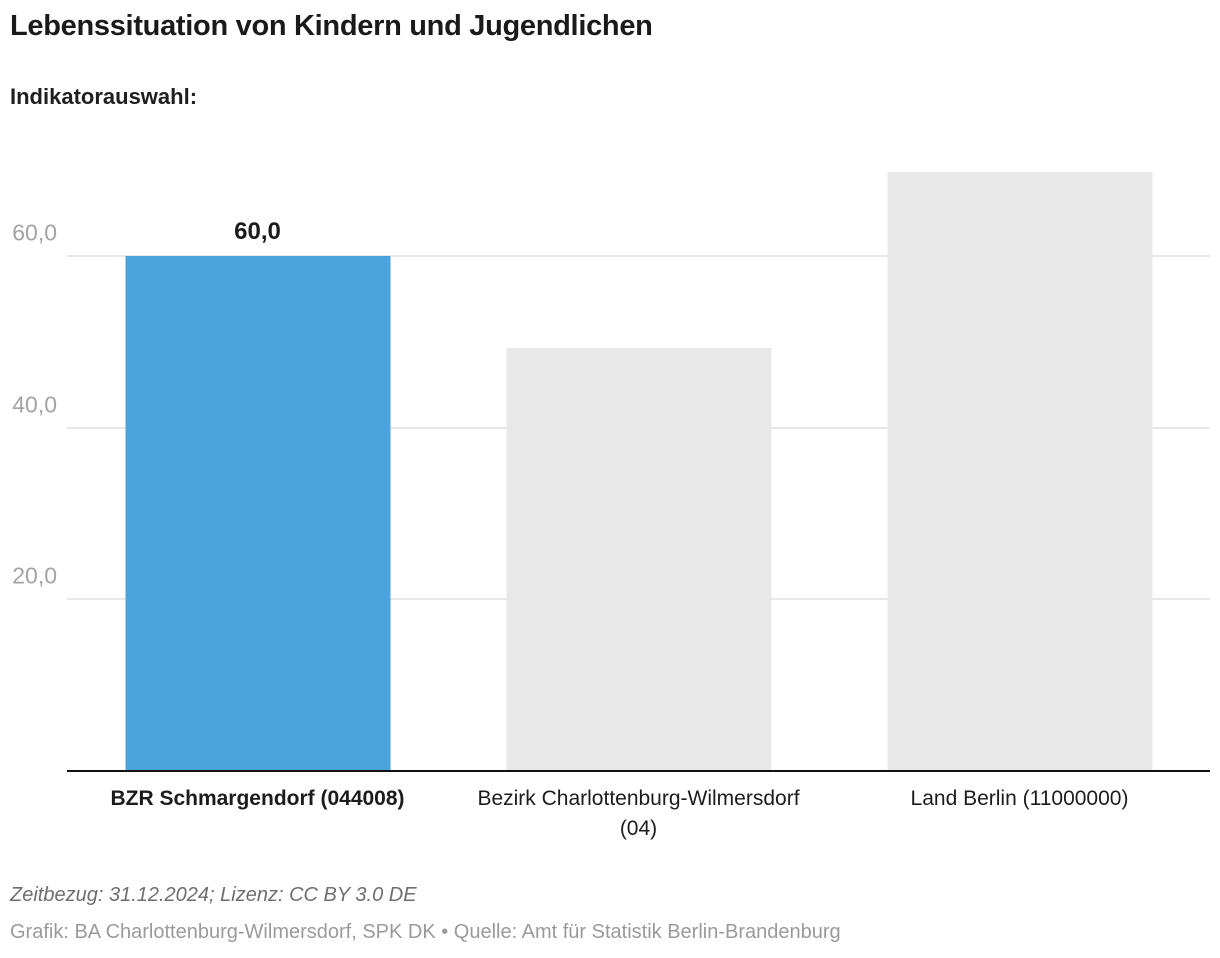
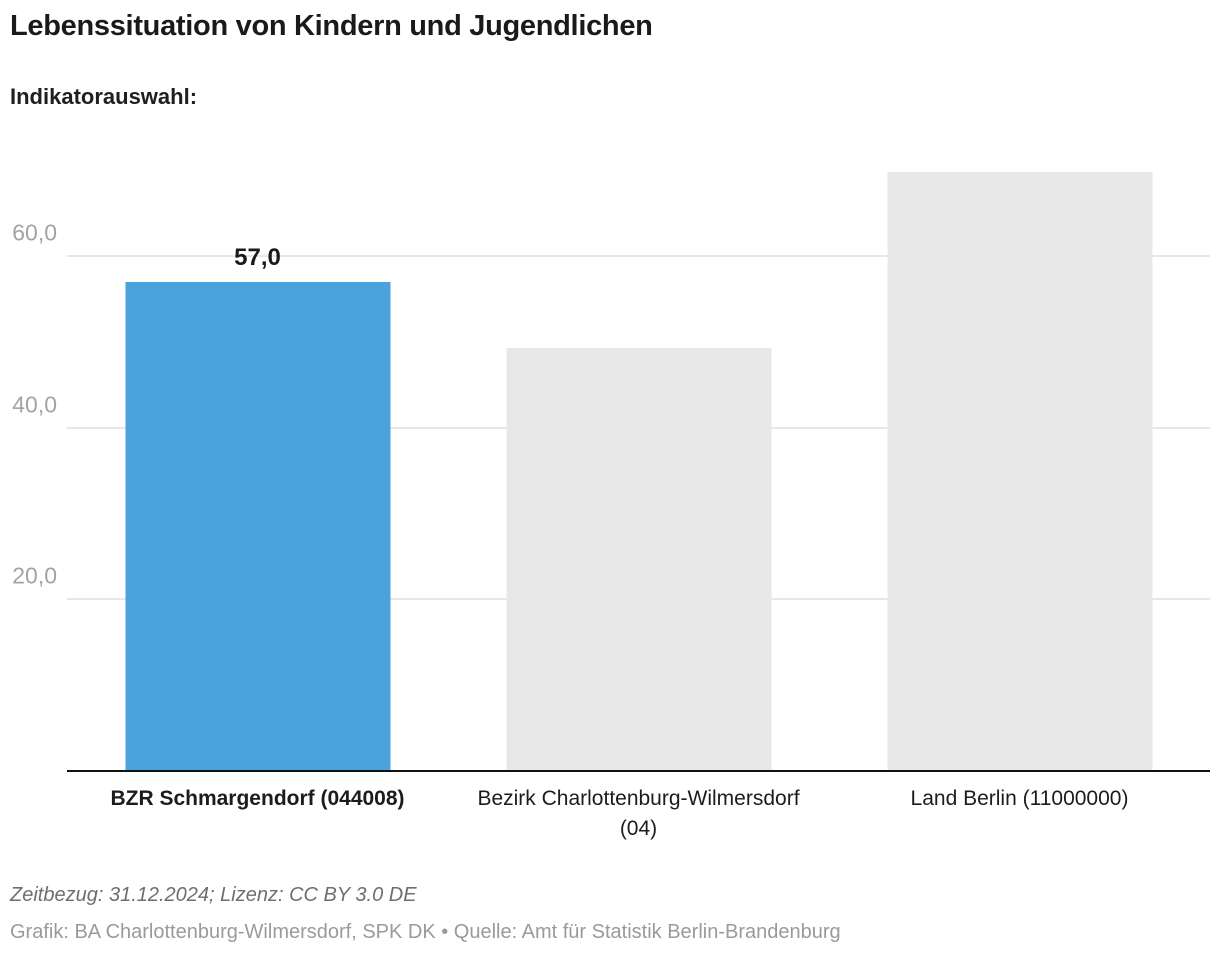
BZR Schmargendorf (044008): 60,0 -> 57,0
